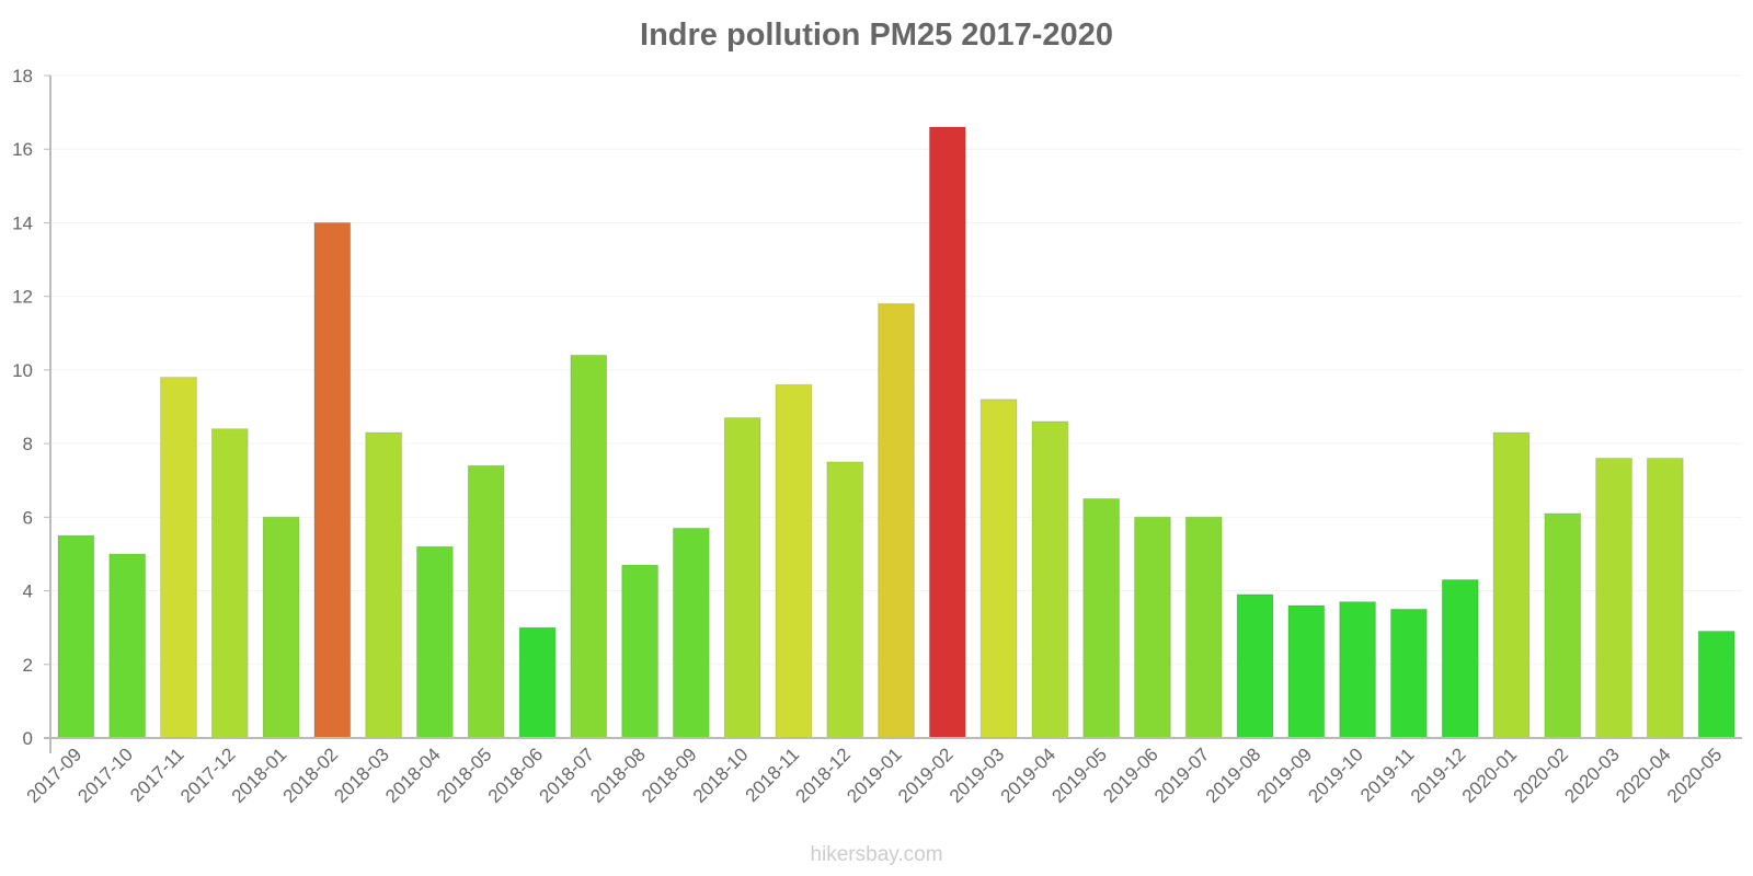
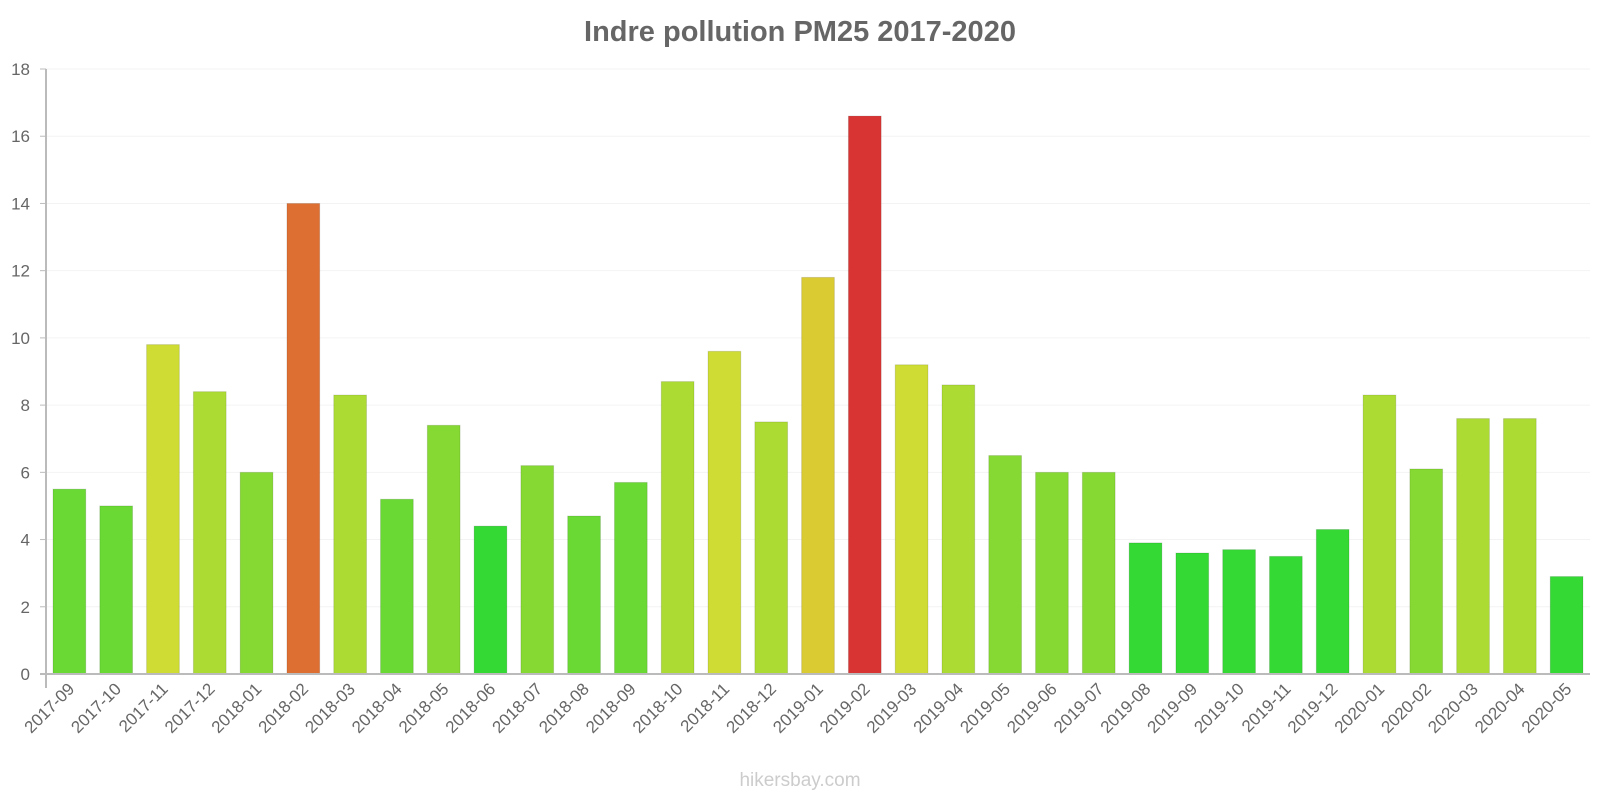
2018-06: 3.0 -> 4.4
2018-07: 10.4 -> 6.2
